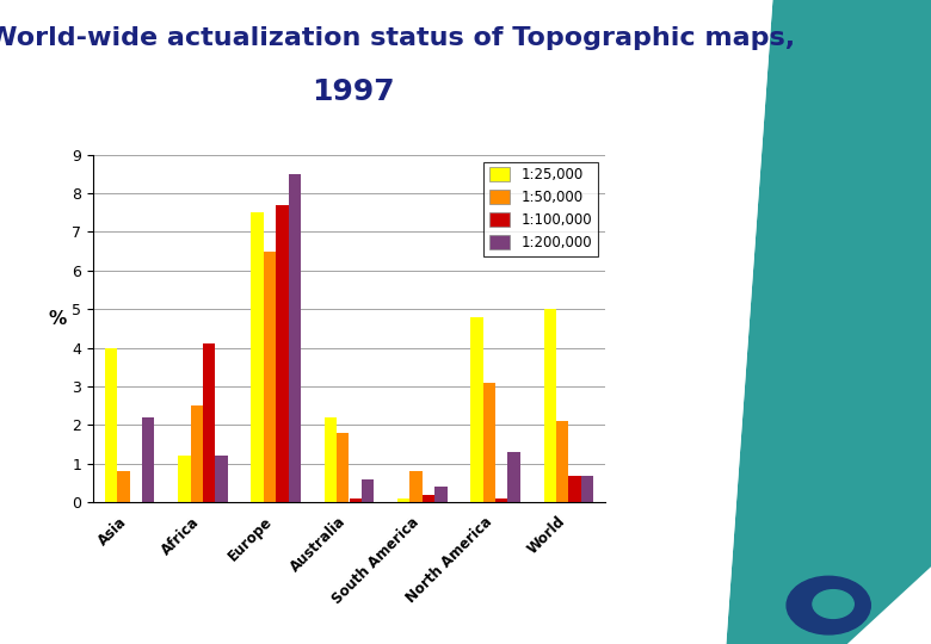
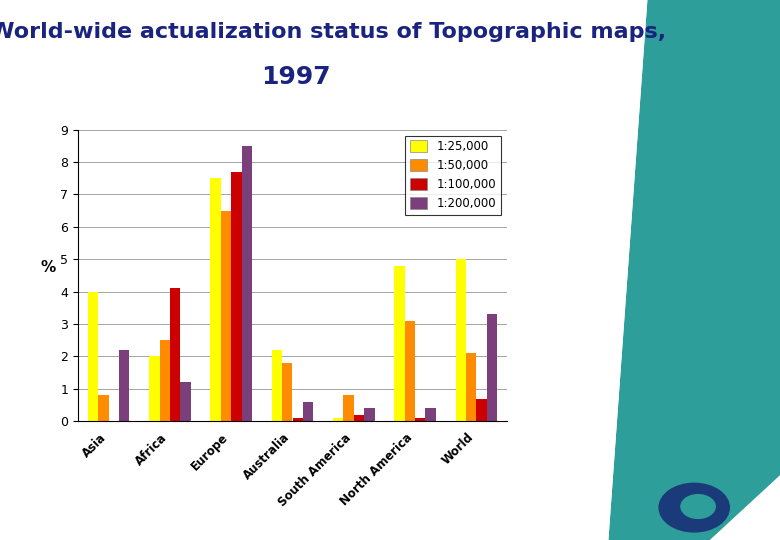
1:25,000/Africa: 1.2 -> 2.0
1:200,000/North America: 1.3 -> 0.4
1:200,000/World: 0.7 -> 3.3
